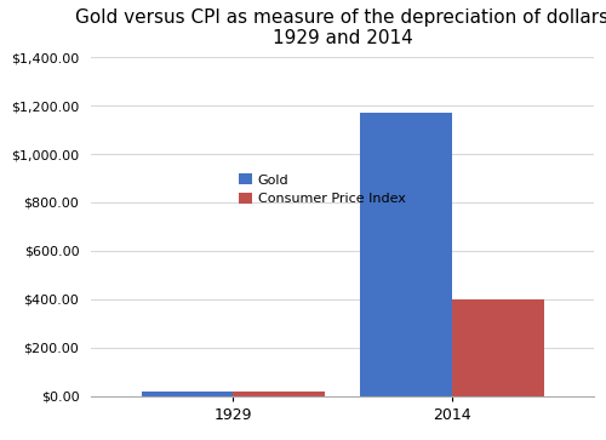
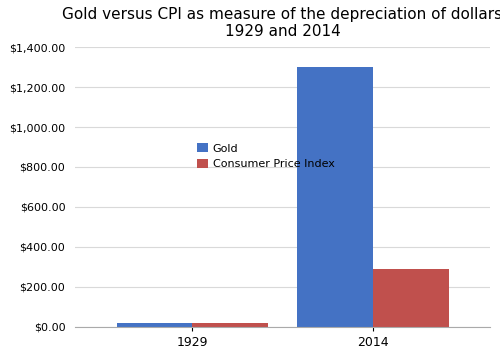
Gold/2014: $1,170 -> $1,300
Consumer Price Index/2014: $400 -> $290
